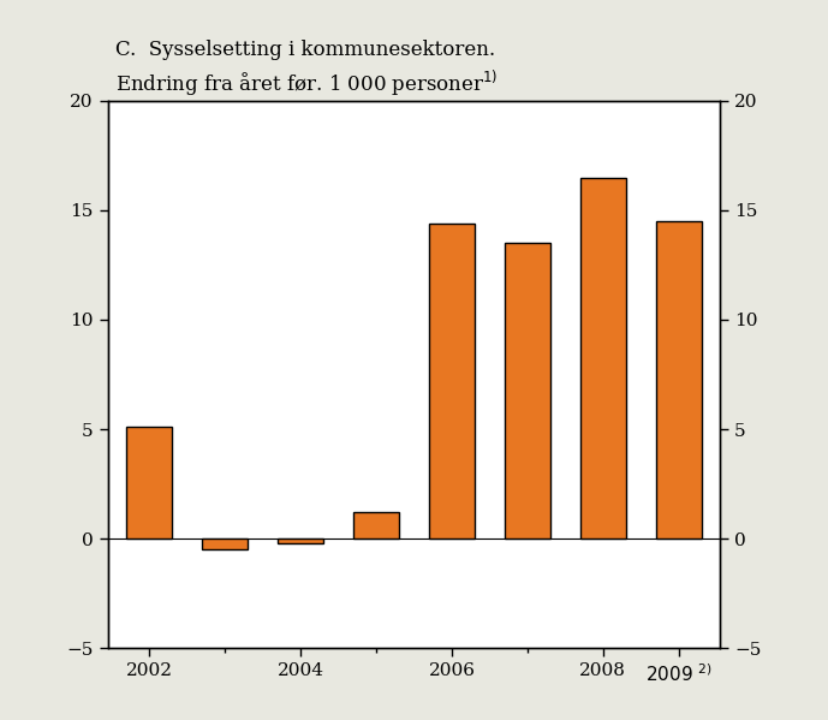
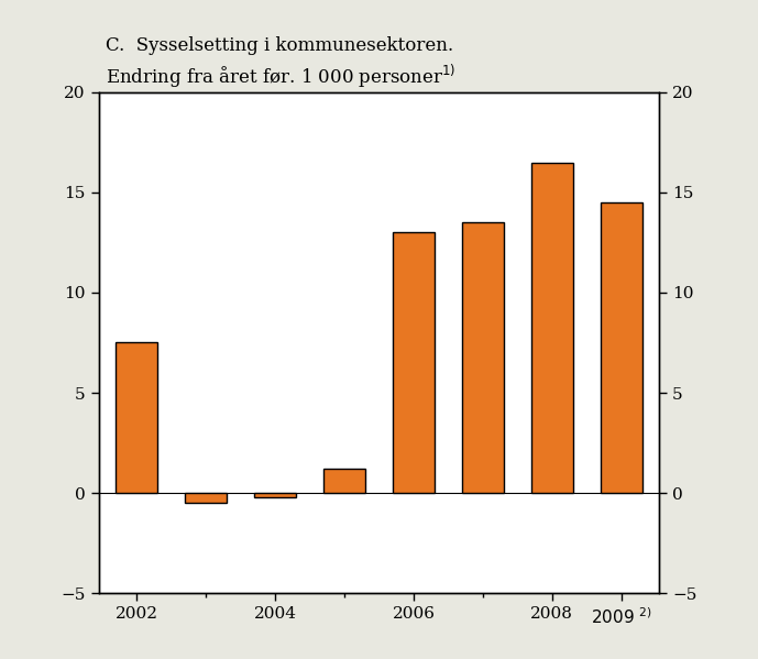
2002: 5.1 -> 7.5
2006: 14.4 -> 13.0
